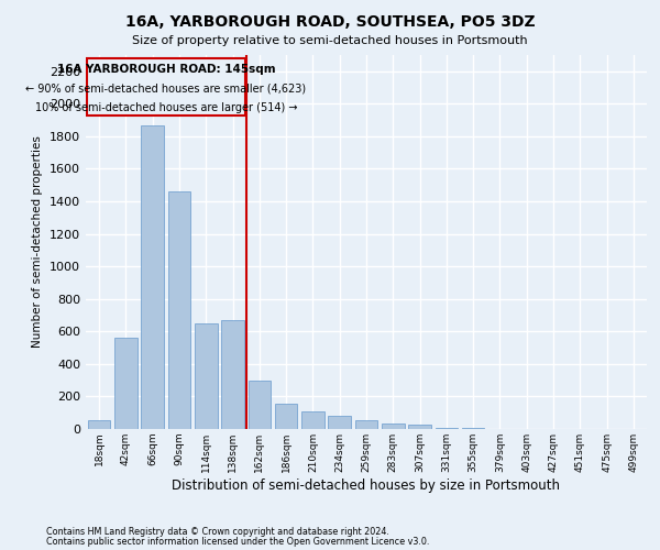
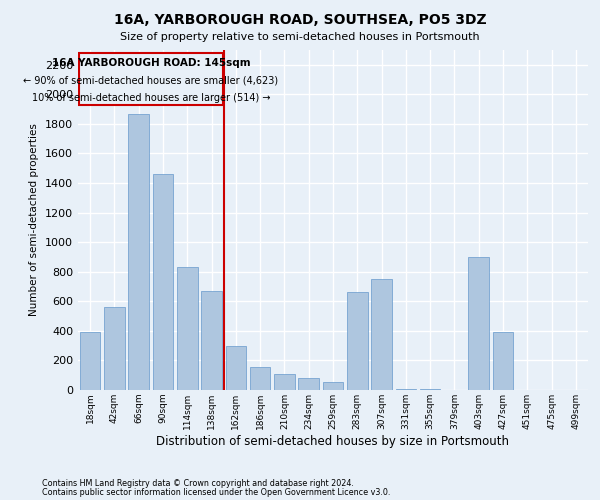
18sqm: 60 -> 390
114sqm: 650 -> 830
283sqm: 40 -> 660
307sqm: 20 -> 750
403sqm: 0 -> 900
427sqm: 0 -> 390
